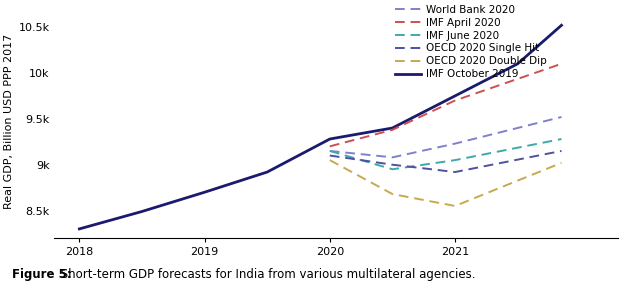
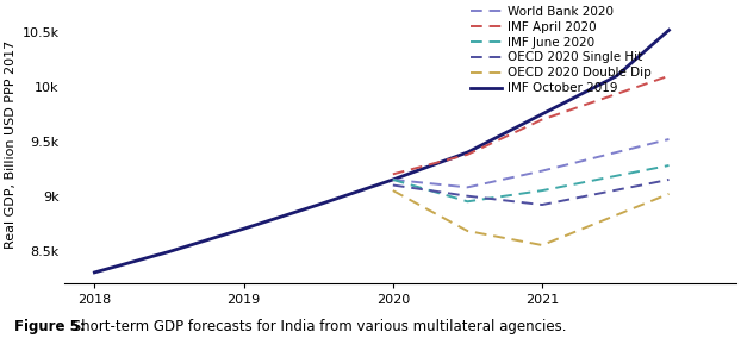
IMF October 2019/2020: 9.28k -> 9.15k
